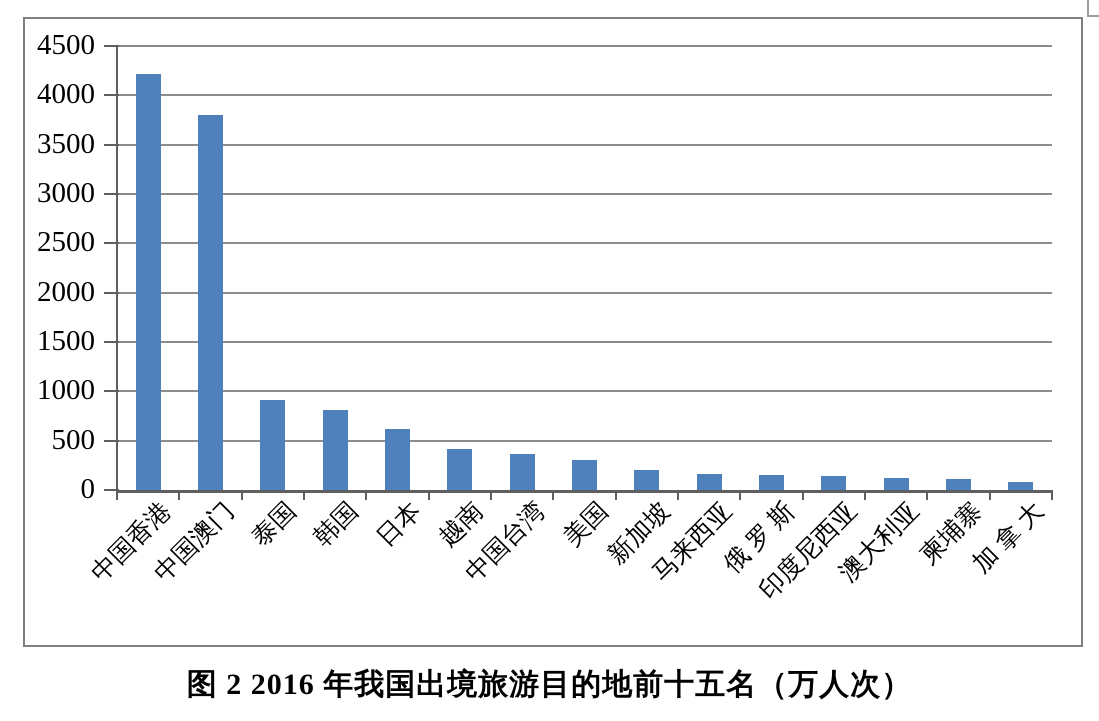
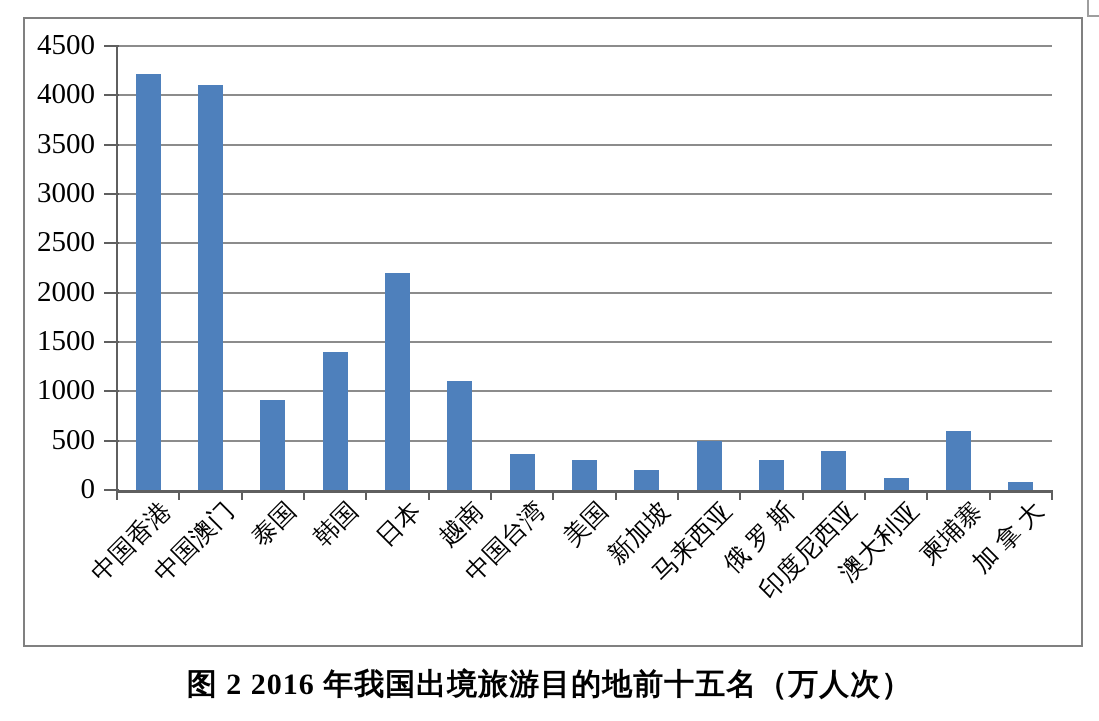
中国澳门: 3800 -> 4100
韩国: 800 -> 1400
日本: 600 -> 2200
越南: 400 -> 1100
马来西亚: 200 -> 500
俄 罗 斯: 200 -> 300
印度尼西亚: 100 -> 400
柬埔寨: 100 -> 600
